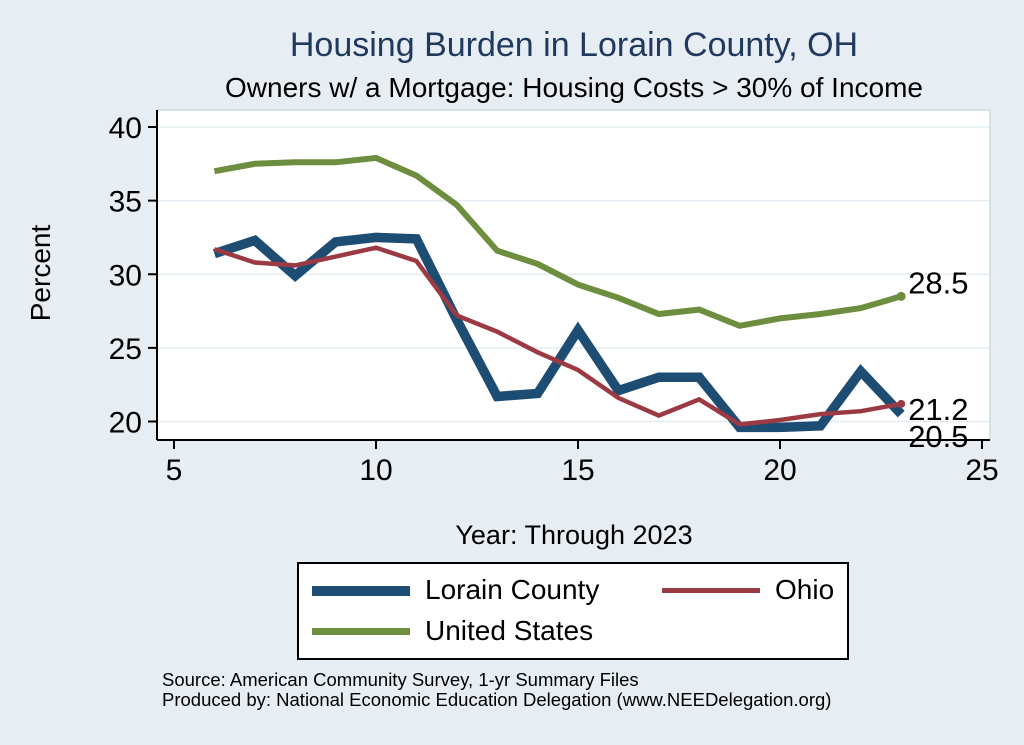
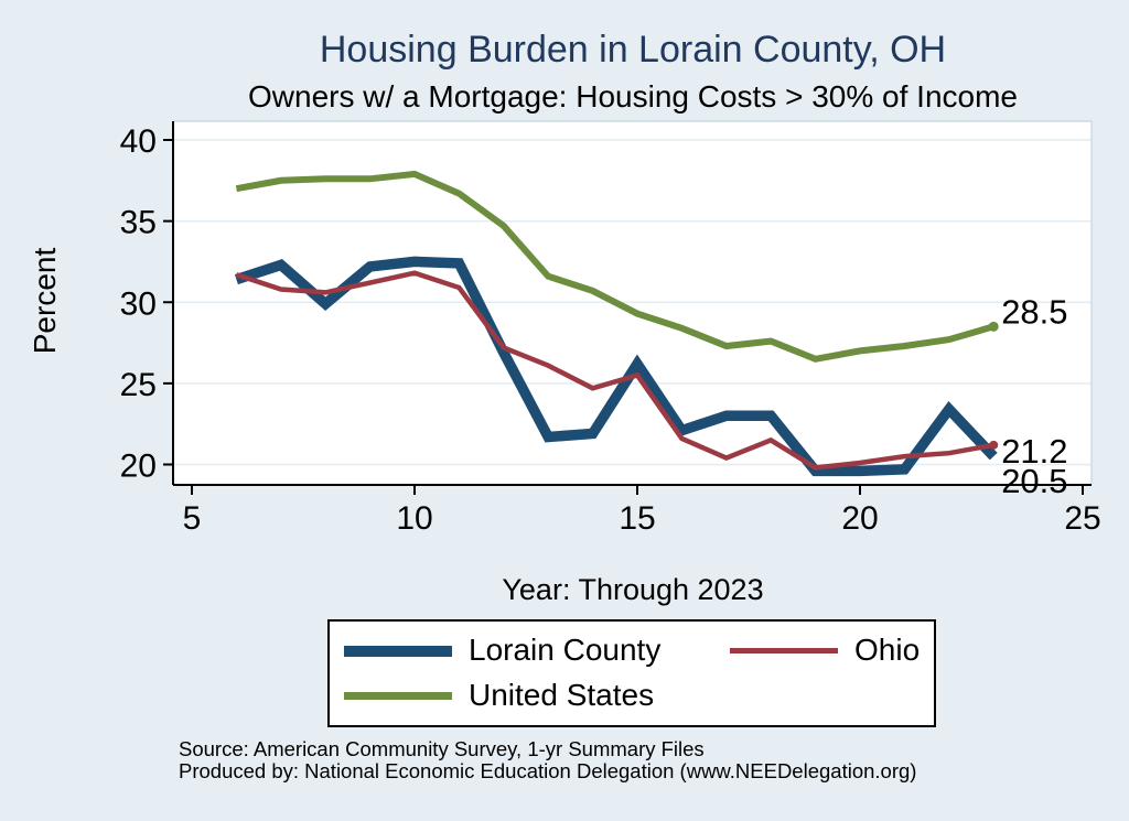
Ohio/15: 23.5 -> 25.5
